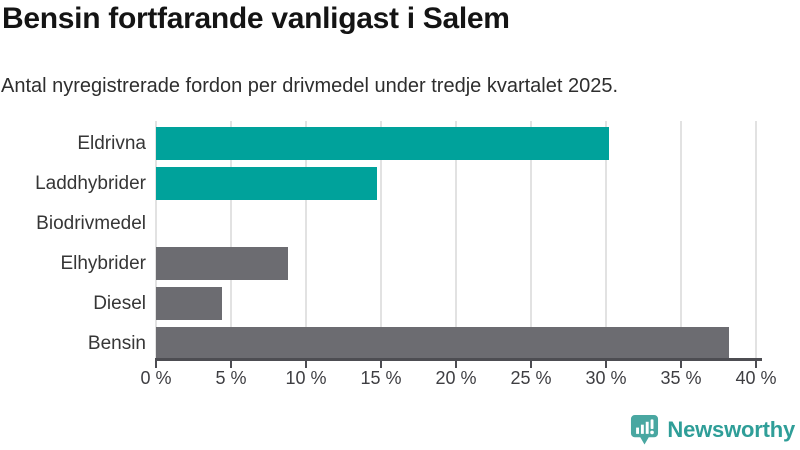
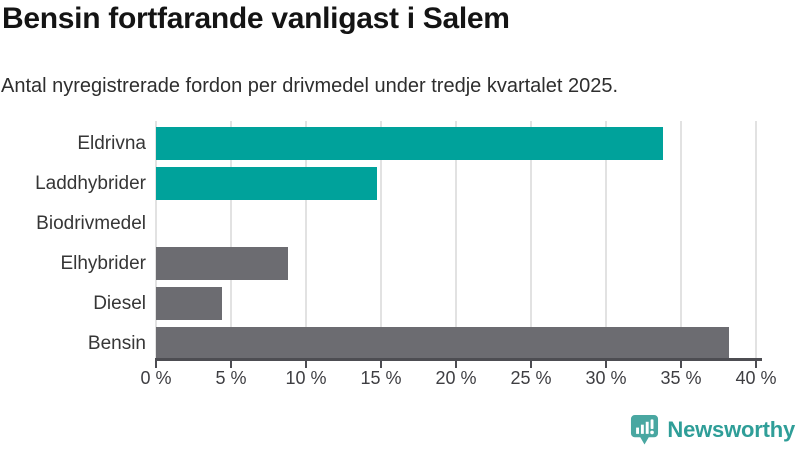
Eldrivna: 30.2% -> 33.8%
